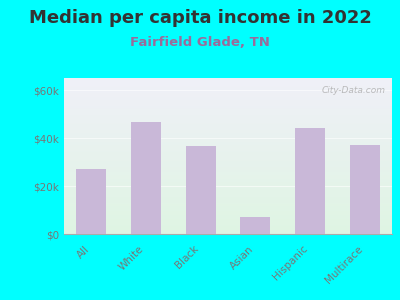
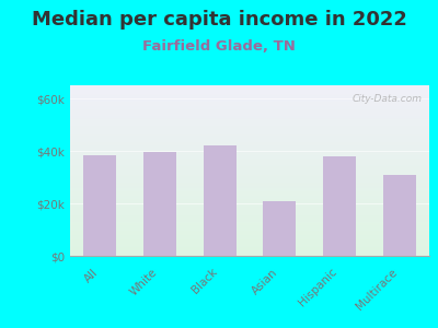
All: $27.0k -> $38.5k
White: $46.5k -> $39.5k
Black: $36.5k -> $42.0k
Asian: $7.0k -> $21.0k
Hispanic: $44.0k -> $38.0k
Multirace: $37.0k -> $31.0k
